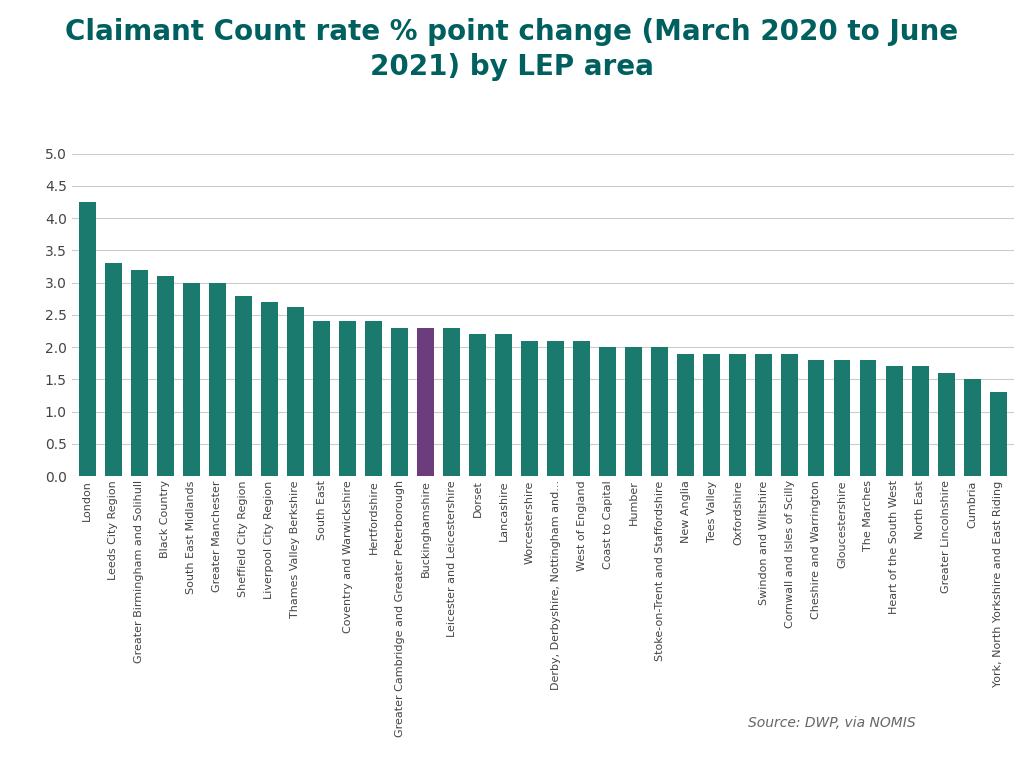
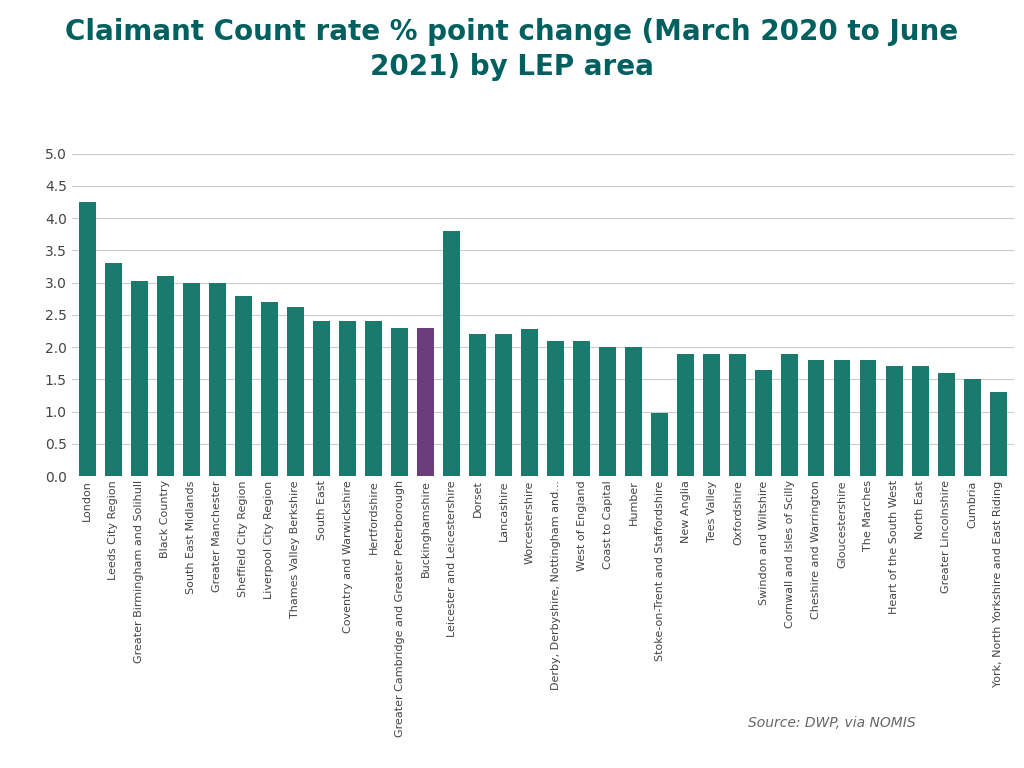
Greater Birmingham and Solihull: 3.20 -> 3.02
Leicester and Leicestershire: 2.30 -> 3.80
Worcestershire: 2.10 -> 2.28
Stoke-on-Trent and Staffordshire: 2.00 -> 0.98
Swindon and Wiltshire: 1.90 -> 1.64
